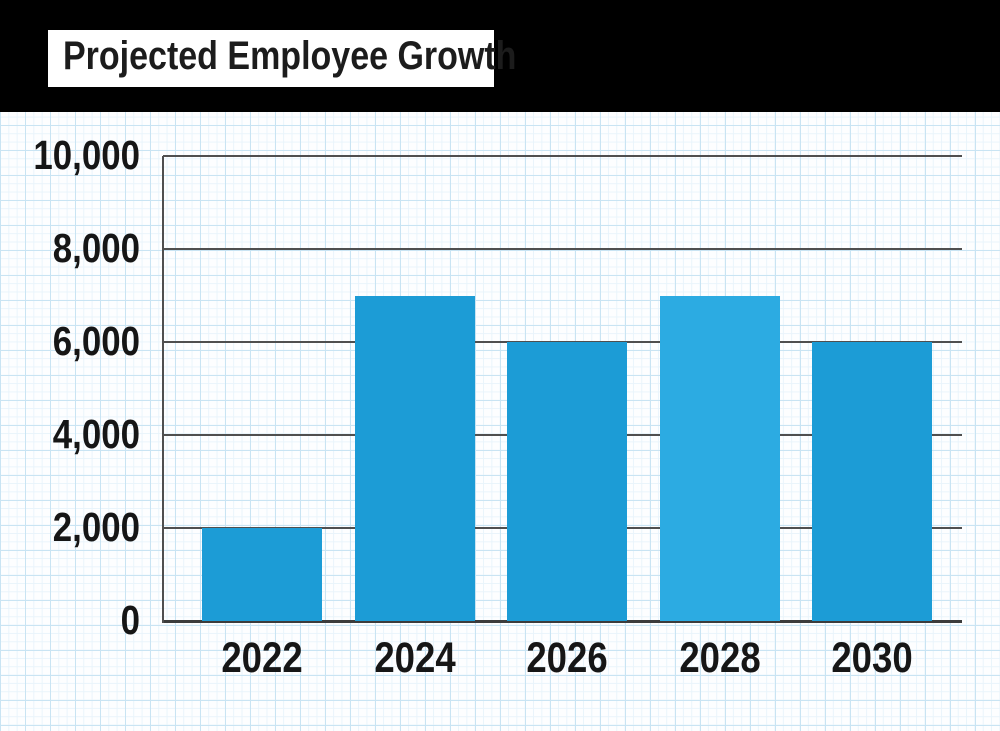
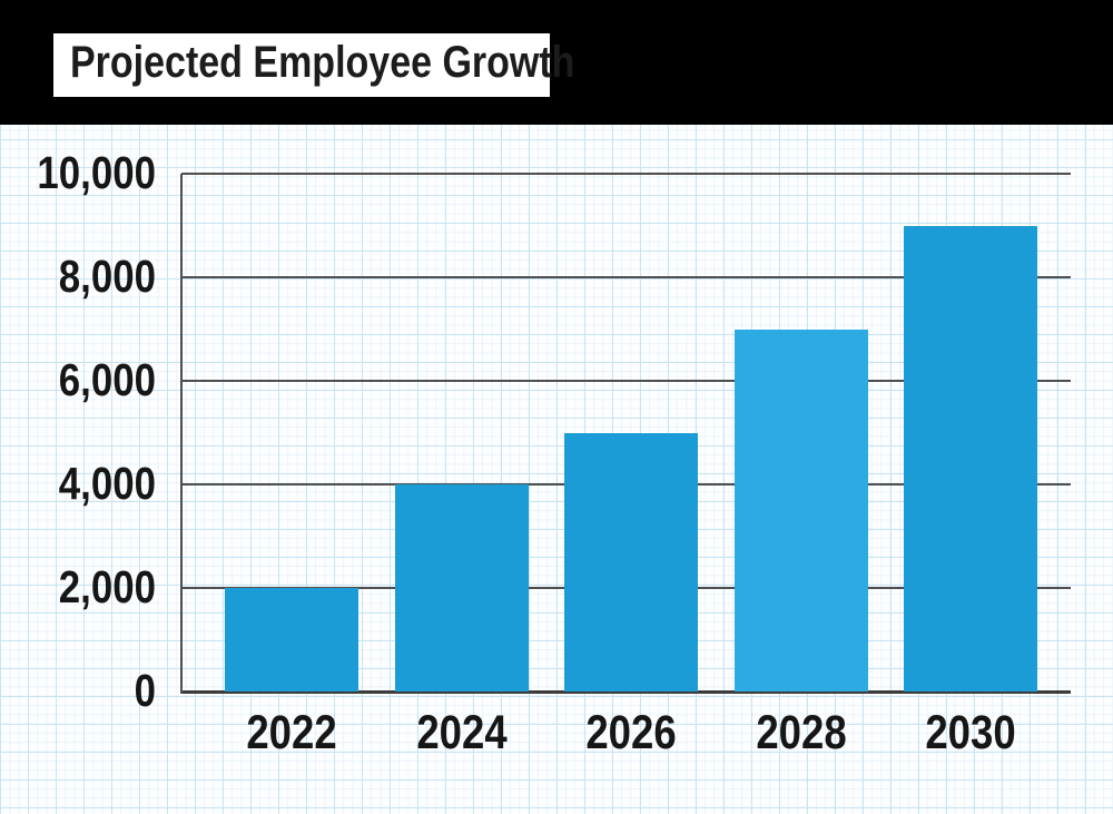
2024: 7000 -> 4000
2026: 6000 -> 5000
2030: 6000 -> 9000
